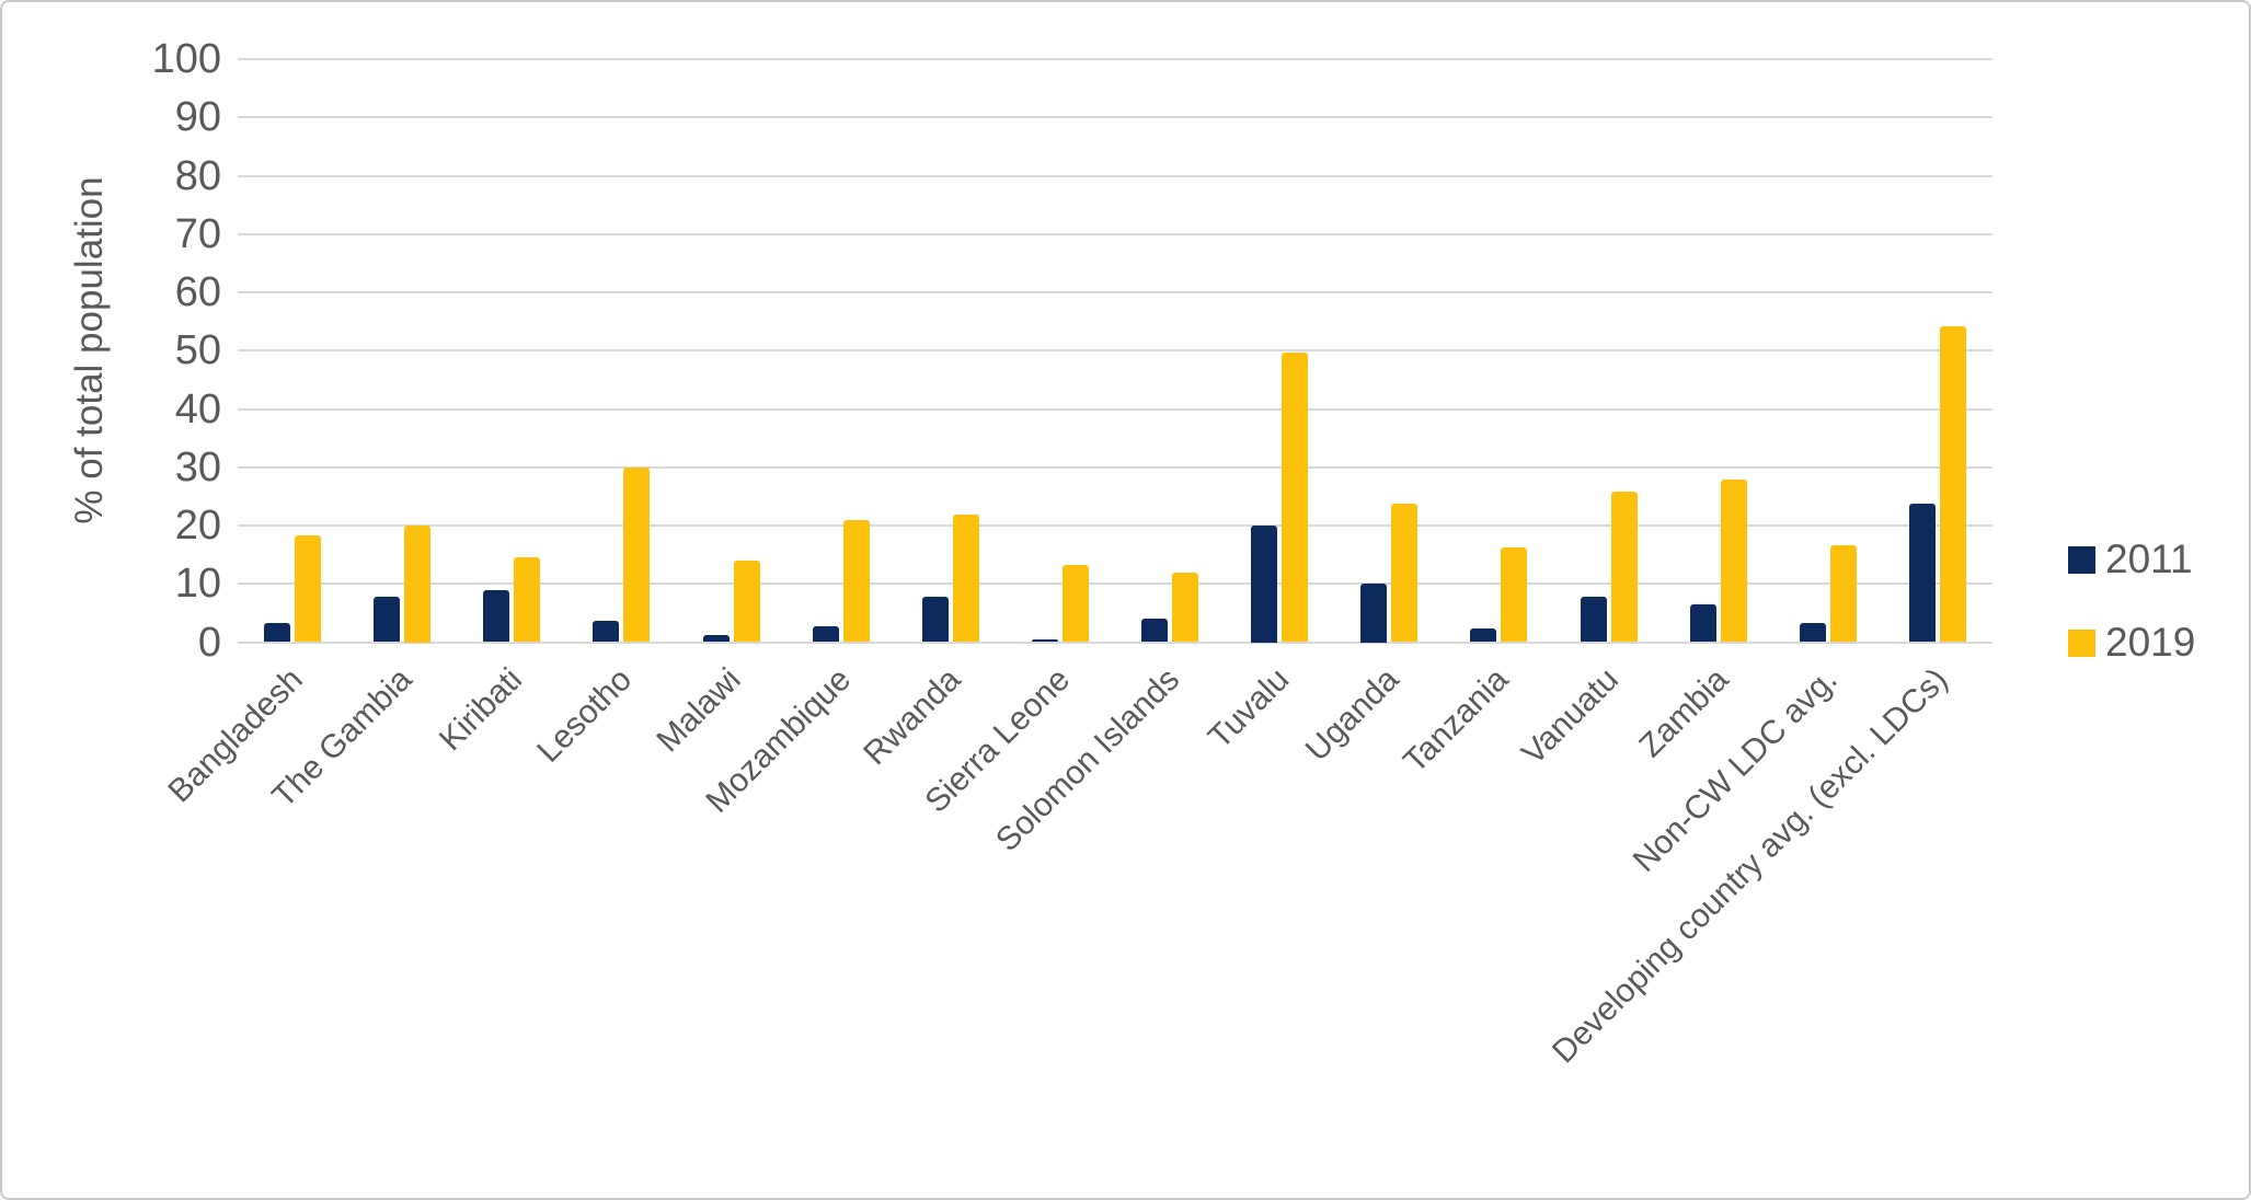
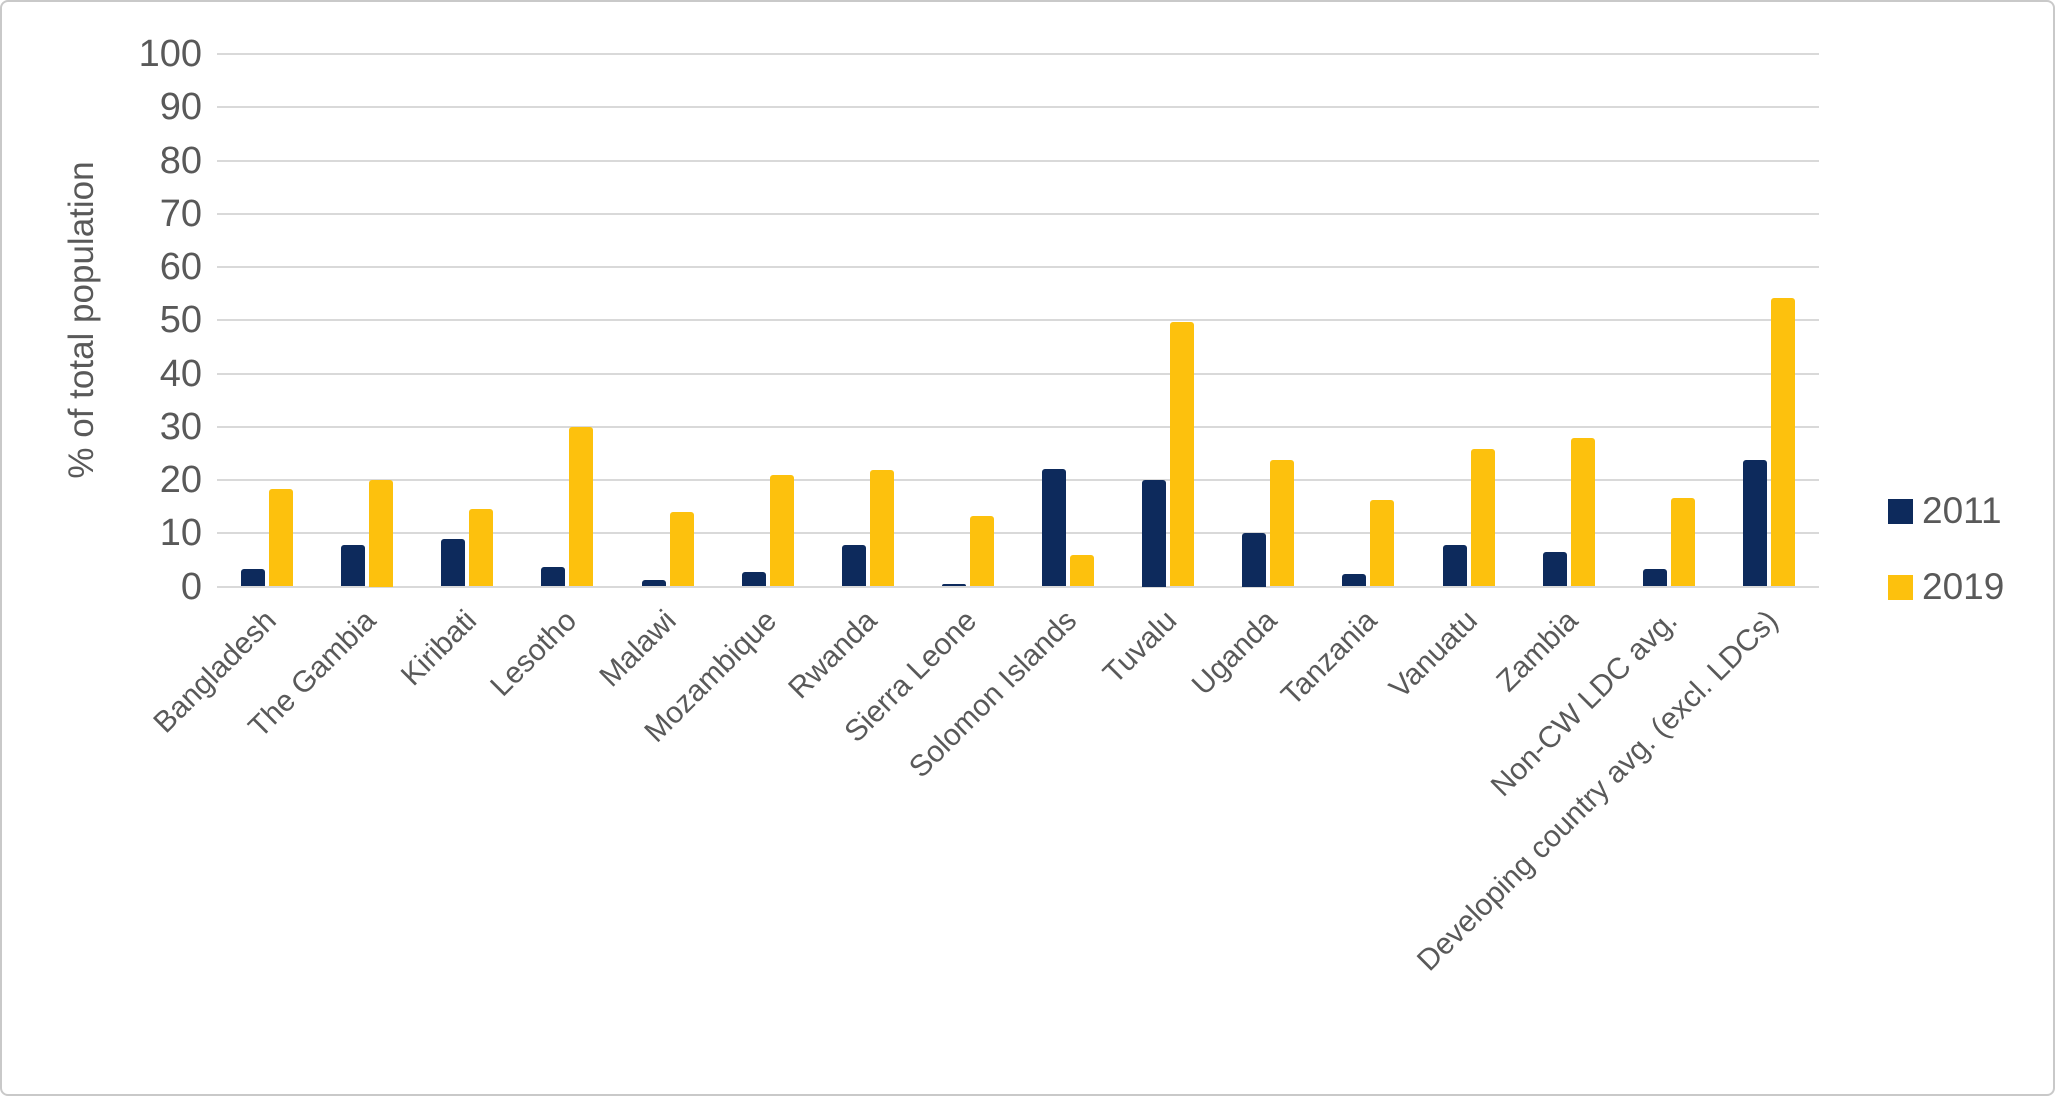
2011/Solomon Islands: 4 -> 22
2019/Solomon Islands: 12 -> 6
